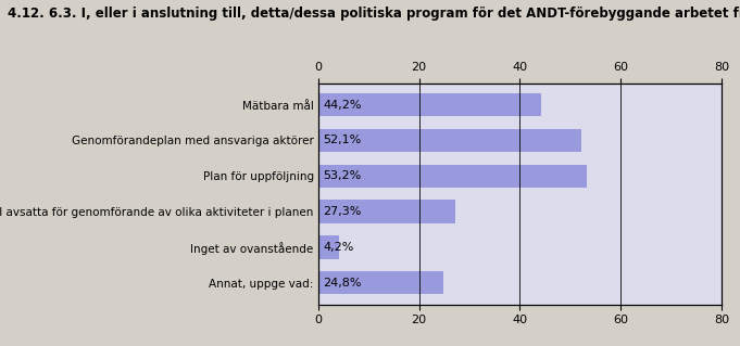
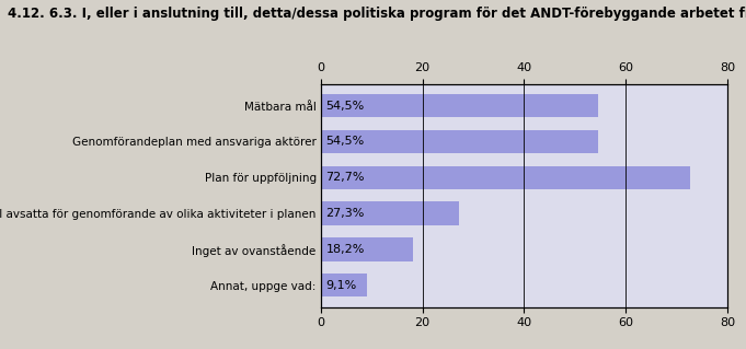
Mätbara mål: 44,2% -> 54,5%
Genomförandeplan med ansvariga aktörer: 52,1% -> 54,5%
Plan för uppföljning: 53,2% -> 72,7%
Inget av ovanstående: 4,2% -> 18,2%
Annat, uppge vad:: 24,8% -> 9,1%
